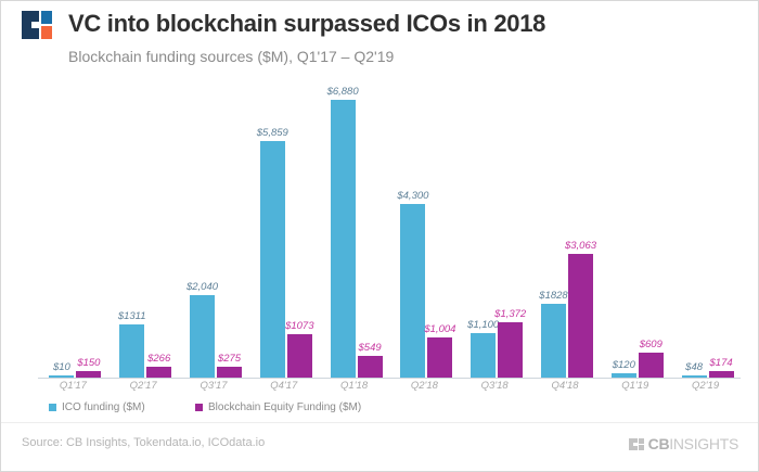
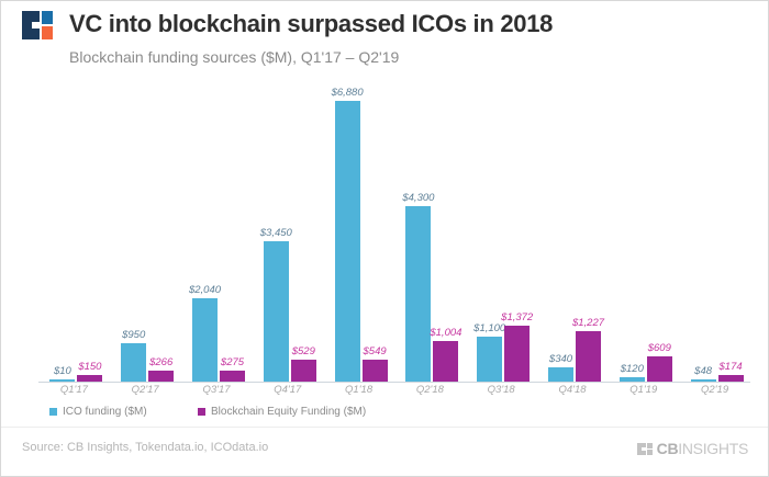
ICO funding ($M)/Q2'17: $1311 -> $950
ICO funding ($M)/Q4'17: $5,859 -> $3,450
Blockchain Equity Funding ($M)/Q4'17: $1073 -> $529
ICO funding ($M)/Q4'18: $1828 -> $340
Blockchain Equity Funding ($M)/Q4'18: $3,063 -> $1,227
